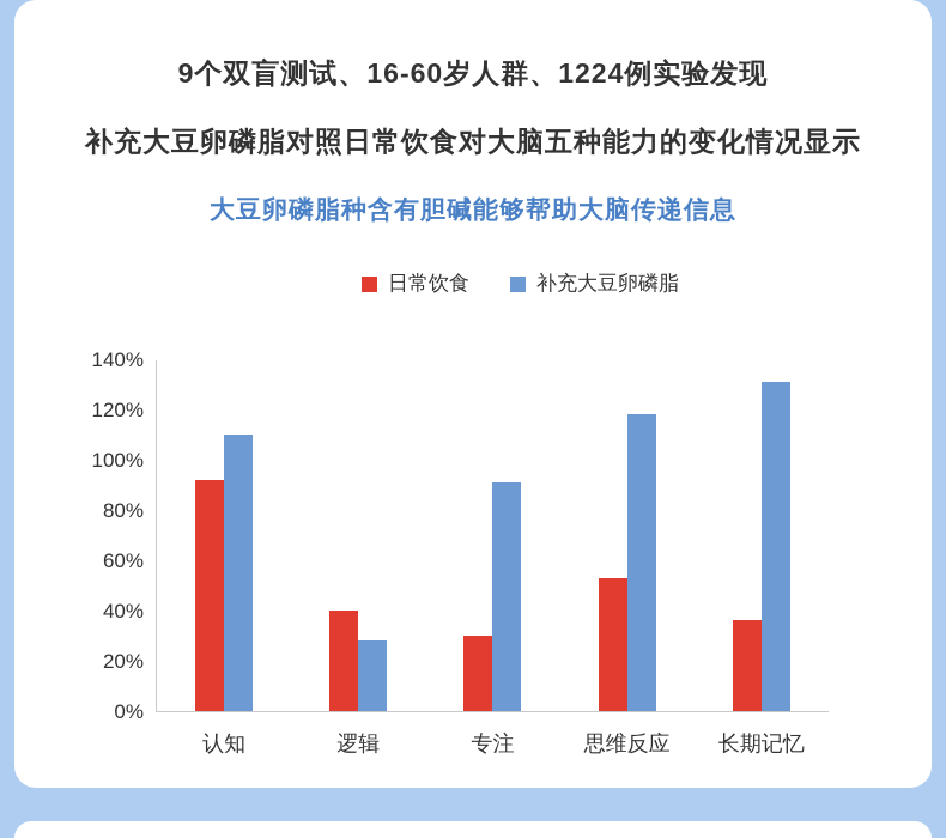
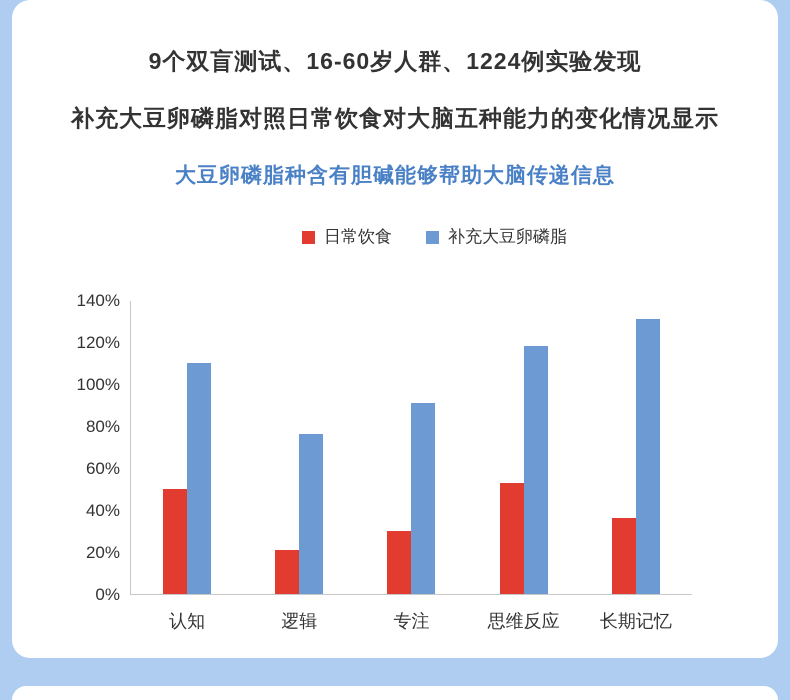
日常饮食/认知: 92% -> 50%
日常饮食/逻辑: 40% -> 21%
补充大豆卵磷脂/逻辑: 28% -> 76%
